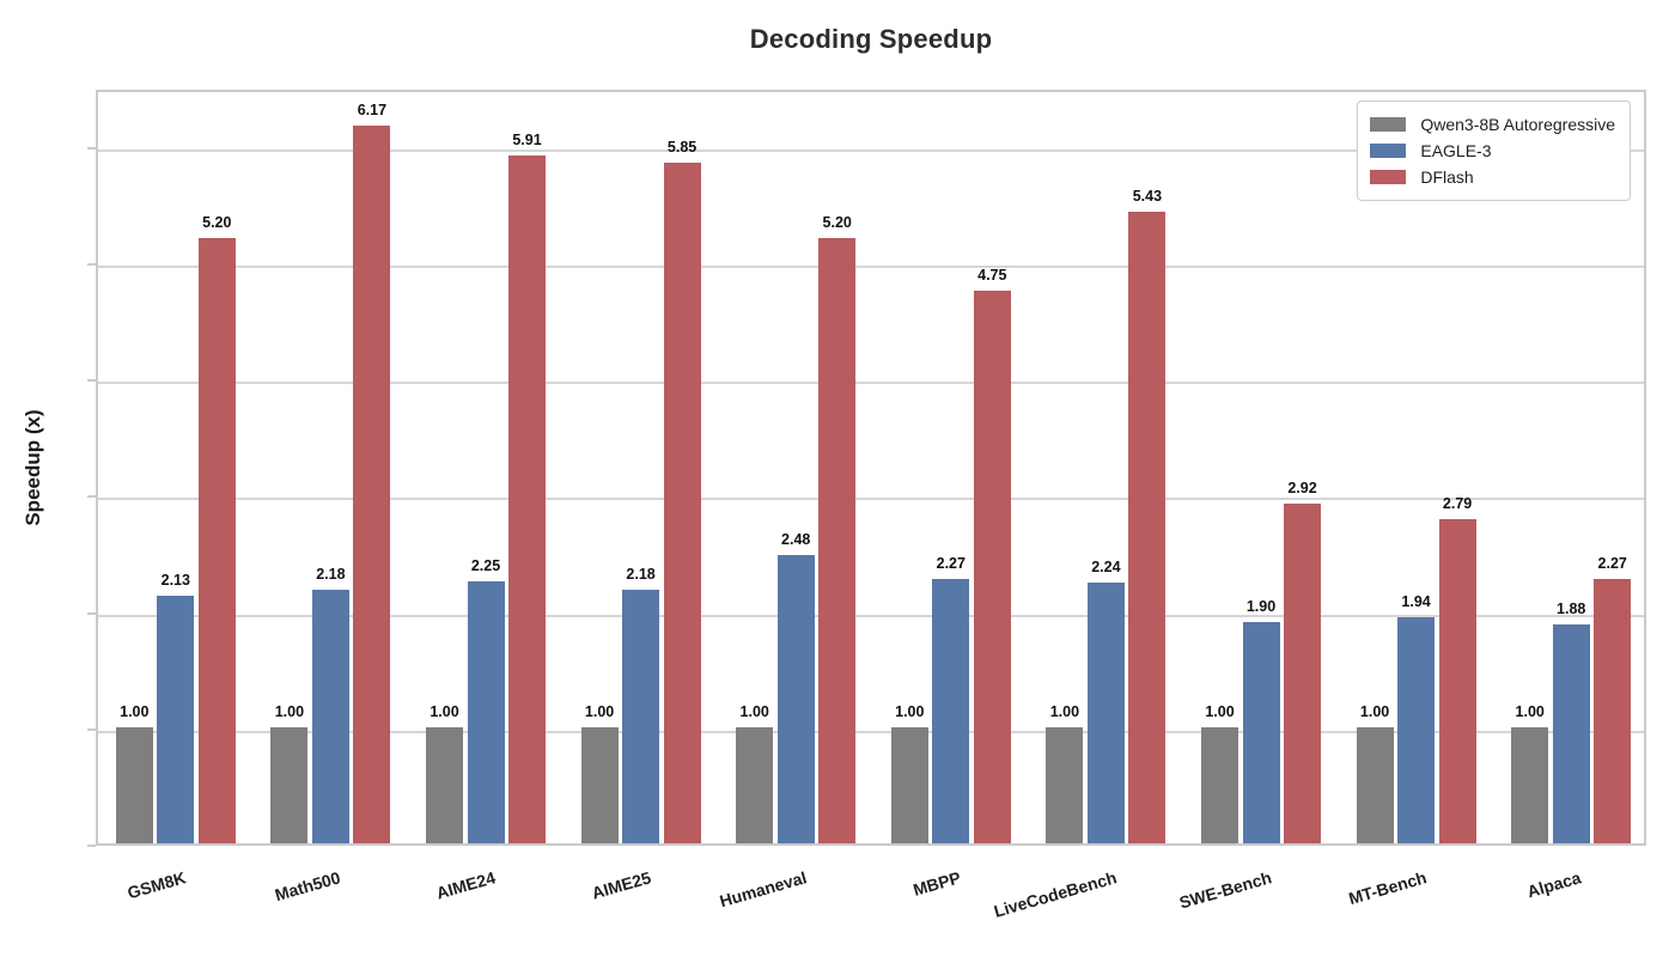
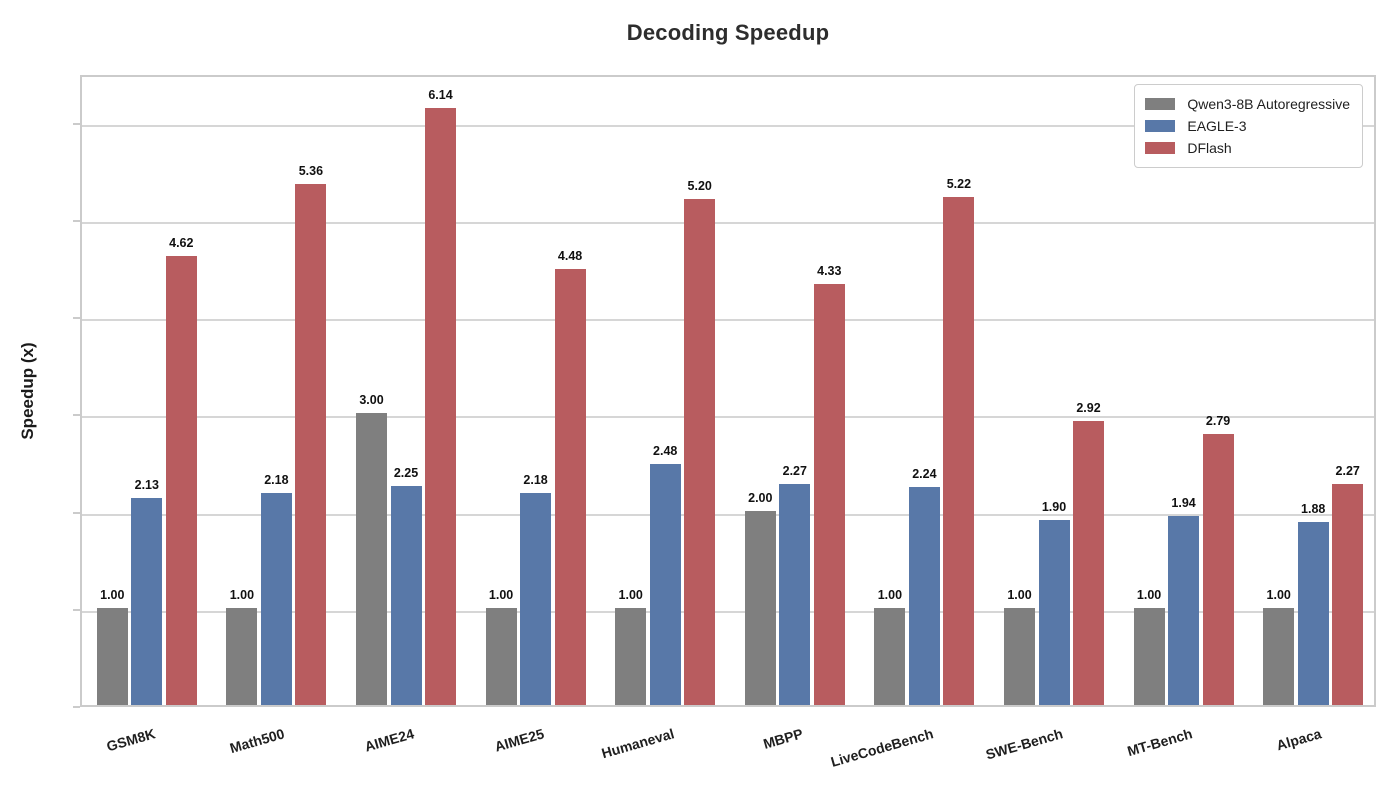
DFlash/GSM8K: 5.20 -> 4.62
DFlash/Math500: 6.17 -> 5.36
Qwen3-8B Autoregressive/AIME24: 1.00 -> 3.00
DFlash/AIME24: 5.91 -> 6.14
DFlash/AIME25: 5.85 -> 4.48
Qwen3-8B Autoregressive/MBPP: 1.00 -> 2.00
DFlash/MBPP: 4.75 -> 4.33
DFlash/LiveCodeBench: 5.43 -> 5.22
